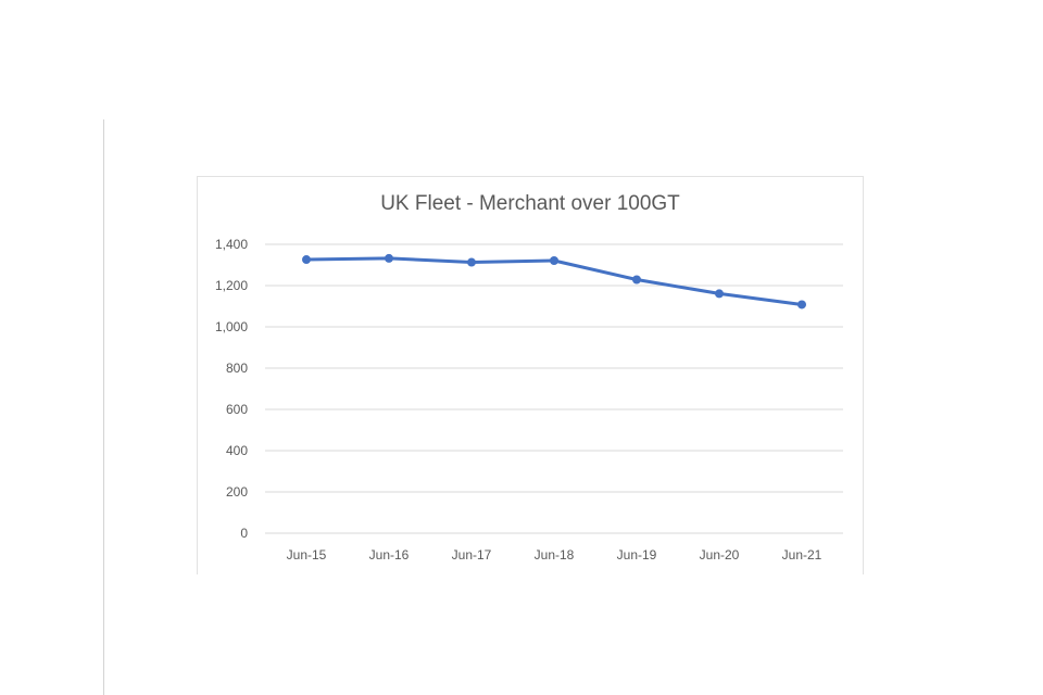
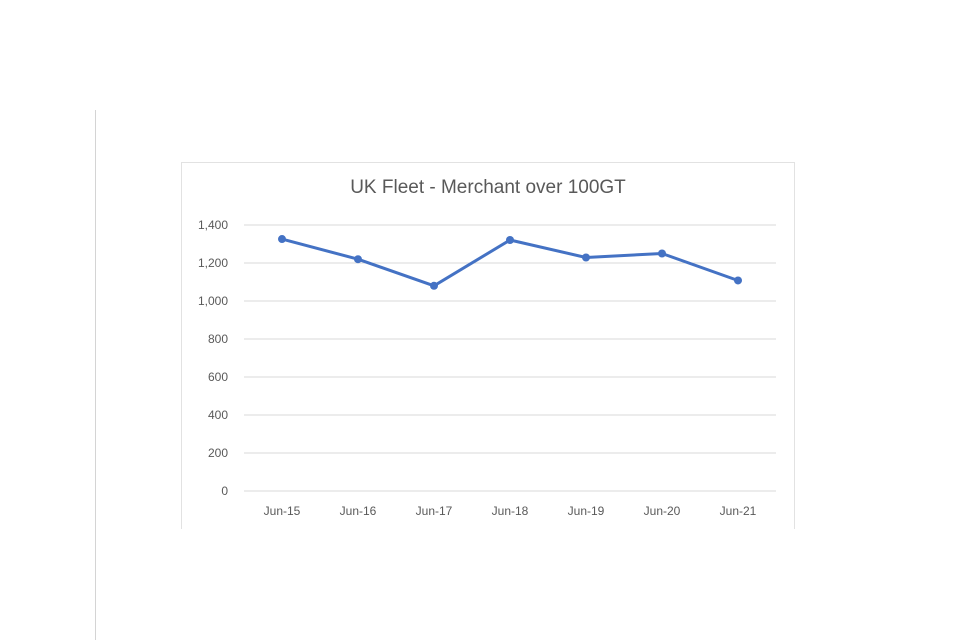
Jun-16: 1330 -> 1220
Jun-17: 1310 -> 1080
Jun-20: 1160 -> 1250
